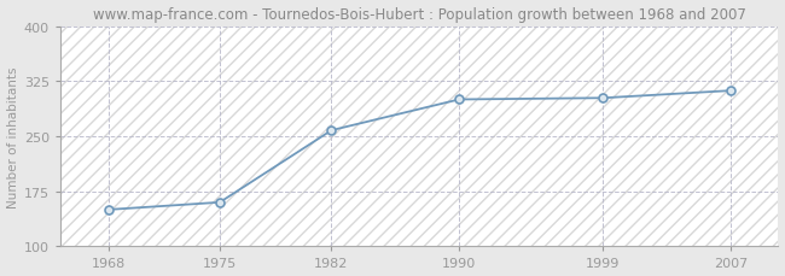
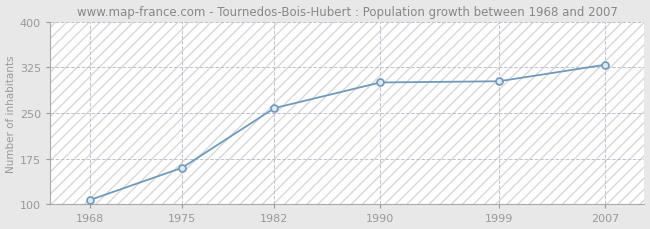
1968: 150 -> 107
2007: 312 -> 329
